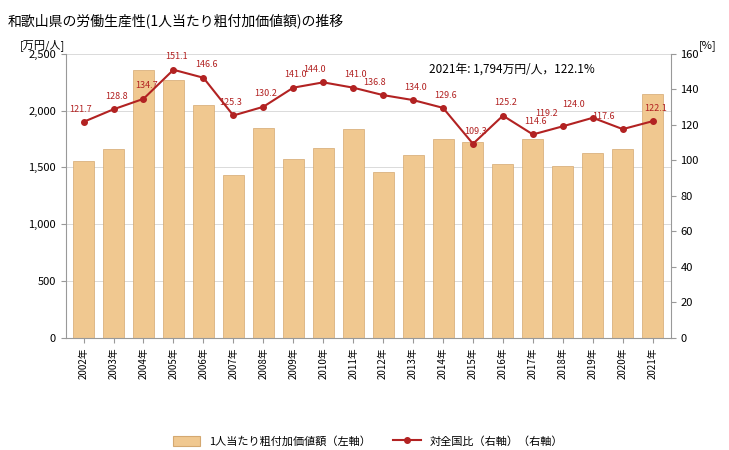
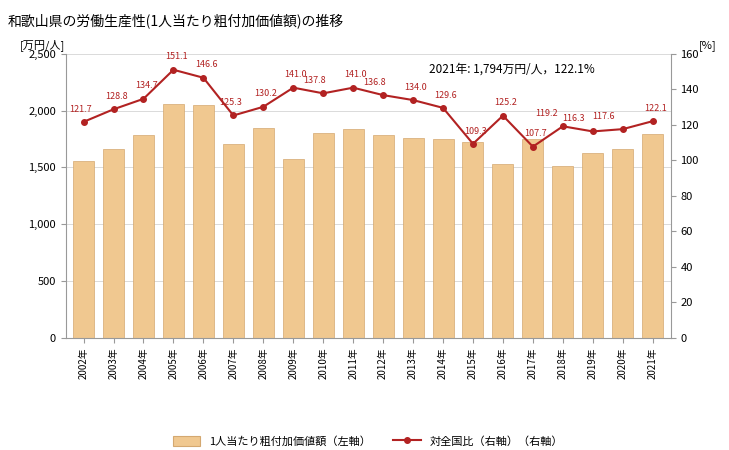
1人当たり粗付加価値額（左軸）/2004年: 2,360 -> 1,790
1人当たり粗付加価値額（左軸）/2005年: 2,270 -> 2,060
1人当たり粗付加価値額（左軸）/2007年: 1,430 -> 1,710
1人当たり粗付加価値額（左軸）/2010年: 1,670 -> 1,800
対全国比（右軸）（右軸）/2010年: 144.0 -> 137.8
1人当たり粗付加価値額（左軸）/2012年: 1,460 -> 1,790
1人当たり粗付加価値額（左軸）/2013年: 1,610 -> 1,760
対全国比（右軸）（右軸）/2017年: 114.6 -> 107.7
対全国比（右軸）（右軸）/2019年: 124.0 -> 116.3
1人当たり粗付加価値額（左軸）/2021年: 2,150 -> 1,790
